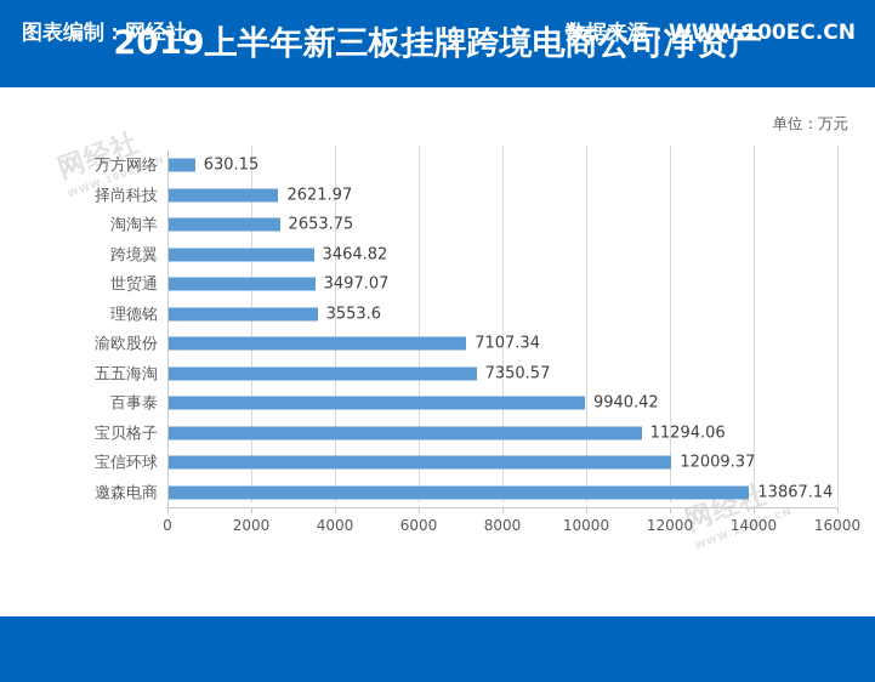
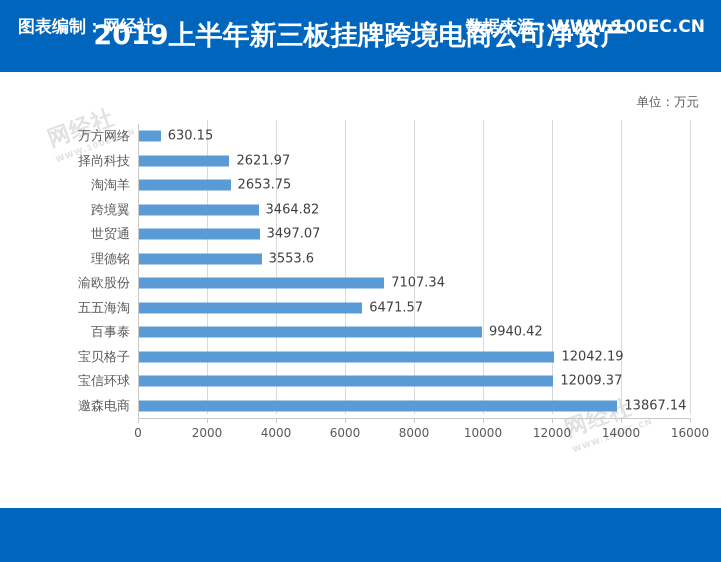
五五海淘: 7350.57 -> 6471.57
宝贝格子: 11294.06 -> 12042.19
